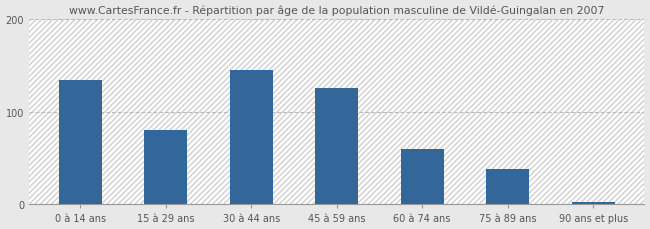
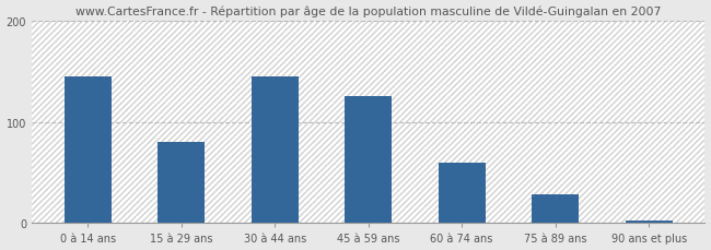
0 à 14 ans: 134 -> 145
75 à 89 ans: 38 -> 28
